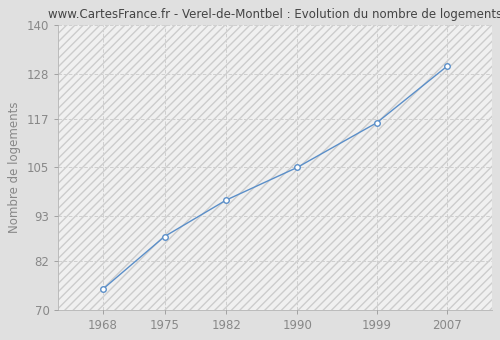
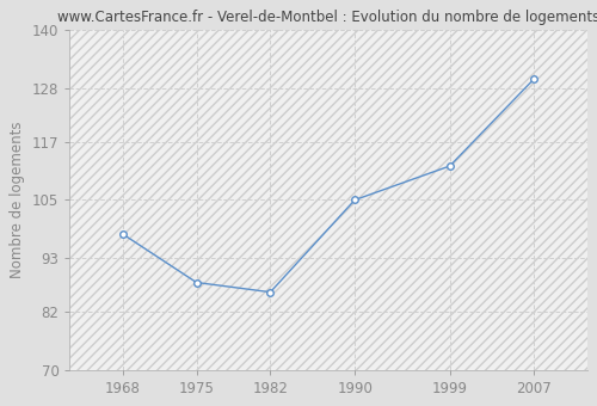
1968: 75 -> 98
1982: 97 -> 86
1999: 116 -> 112
